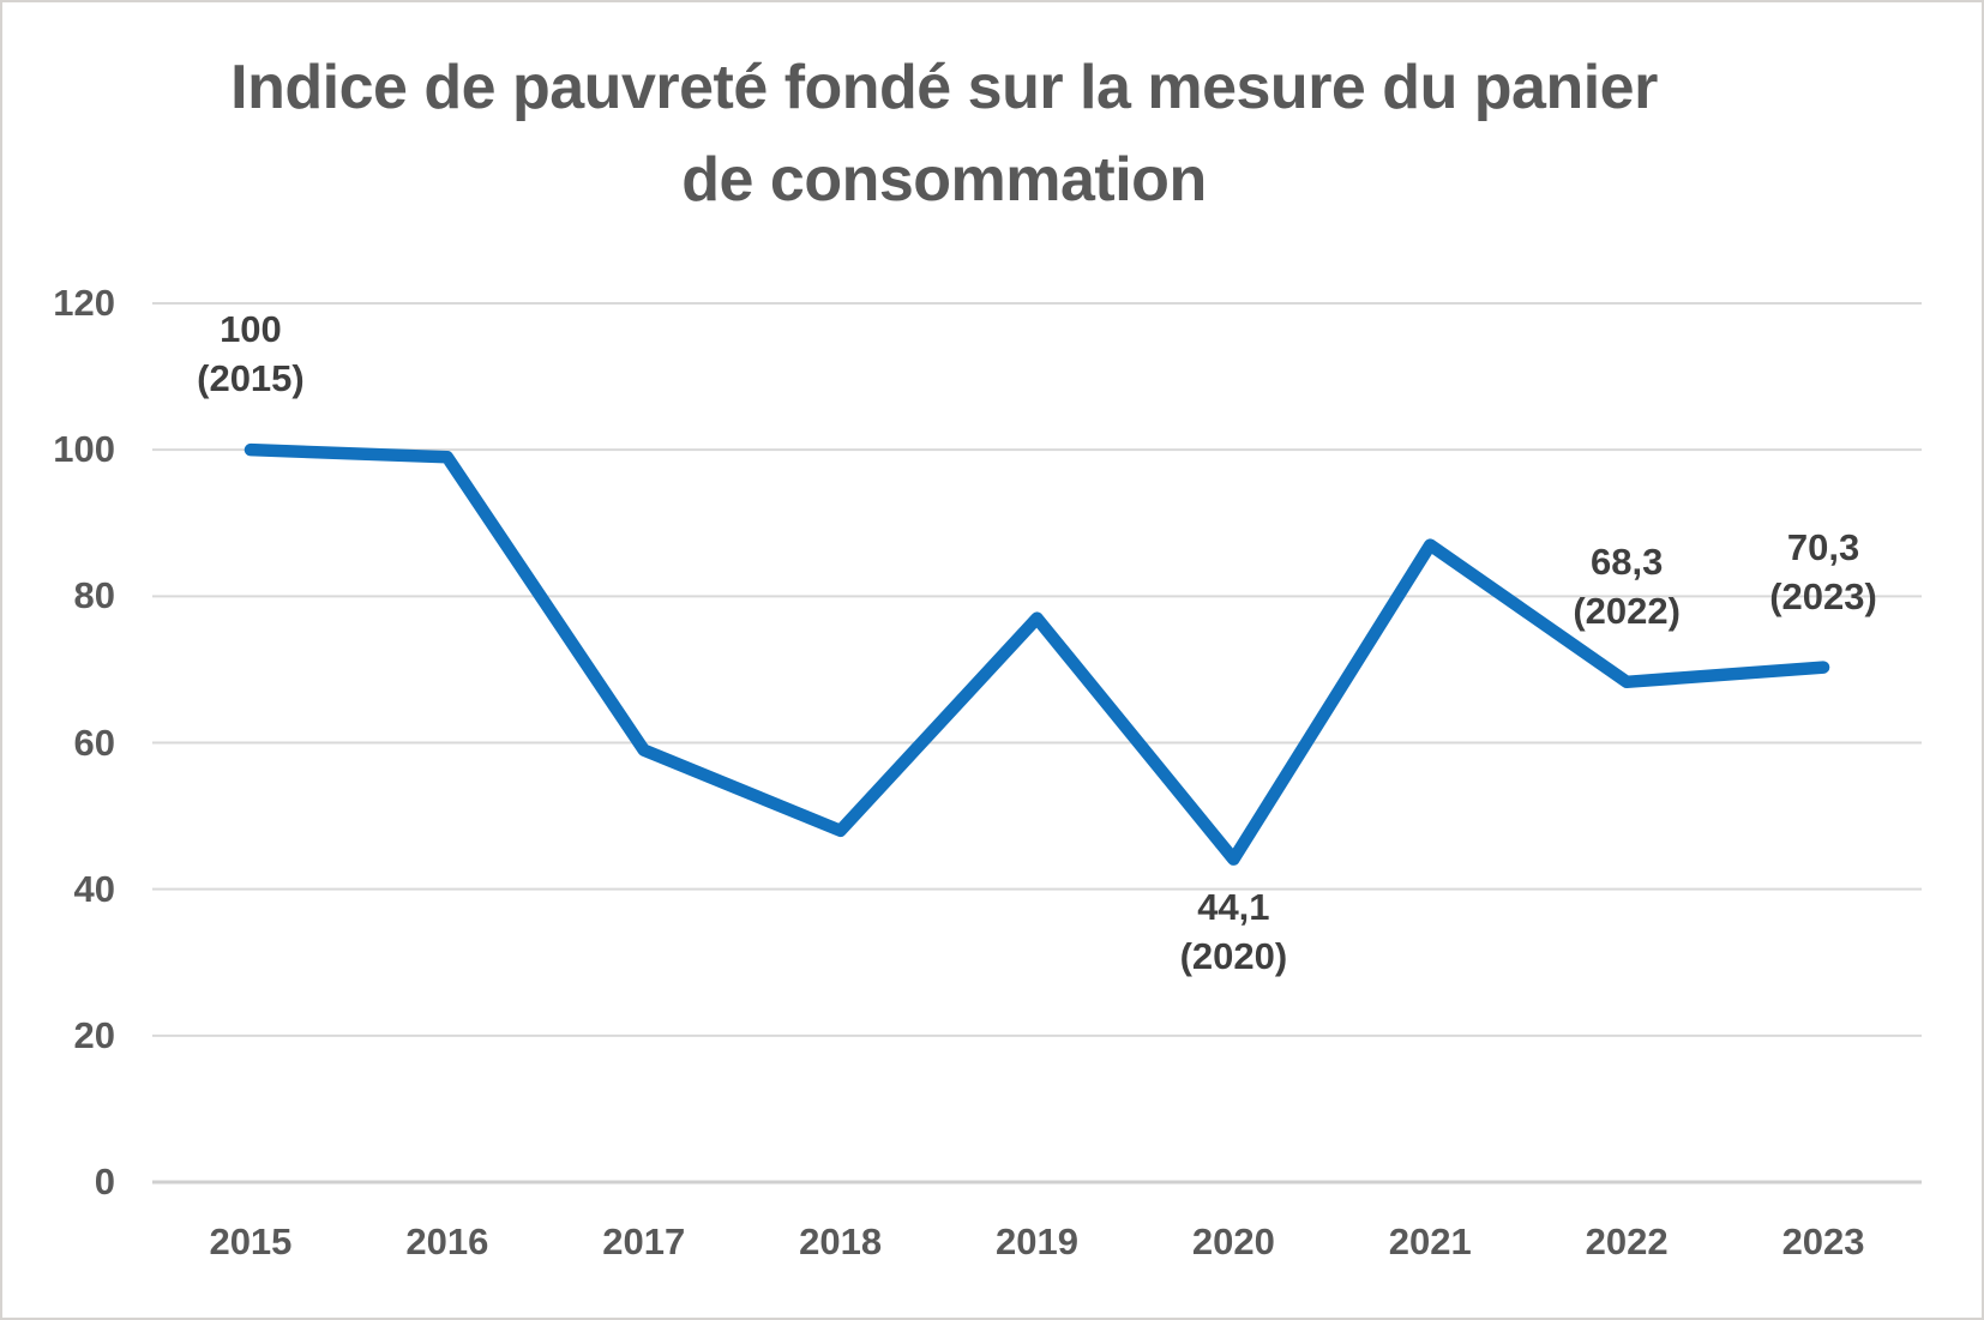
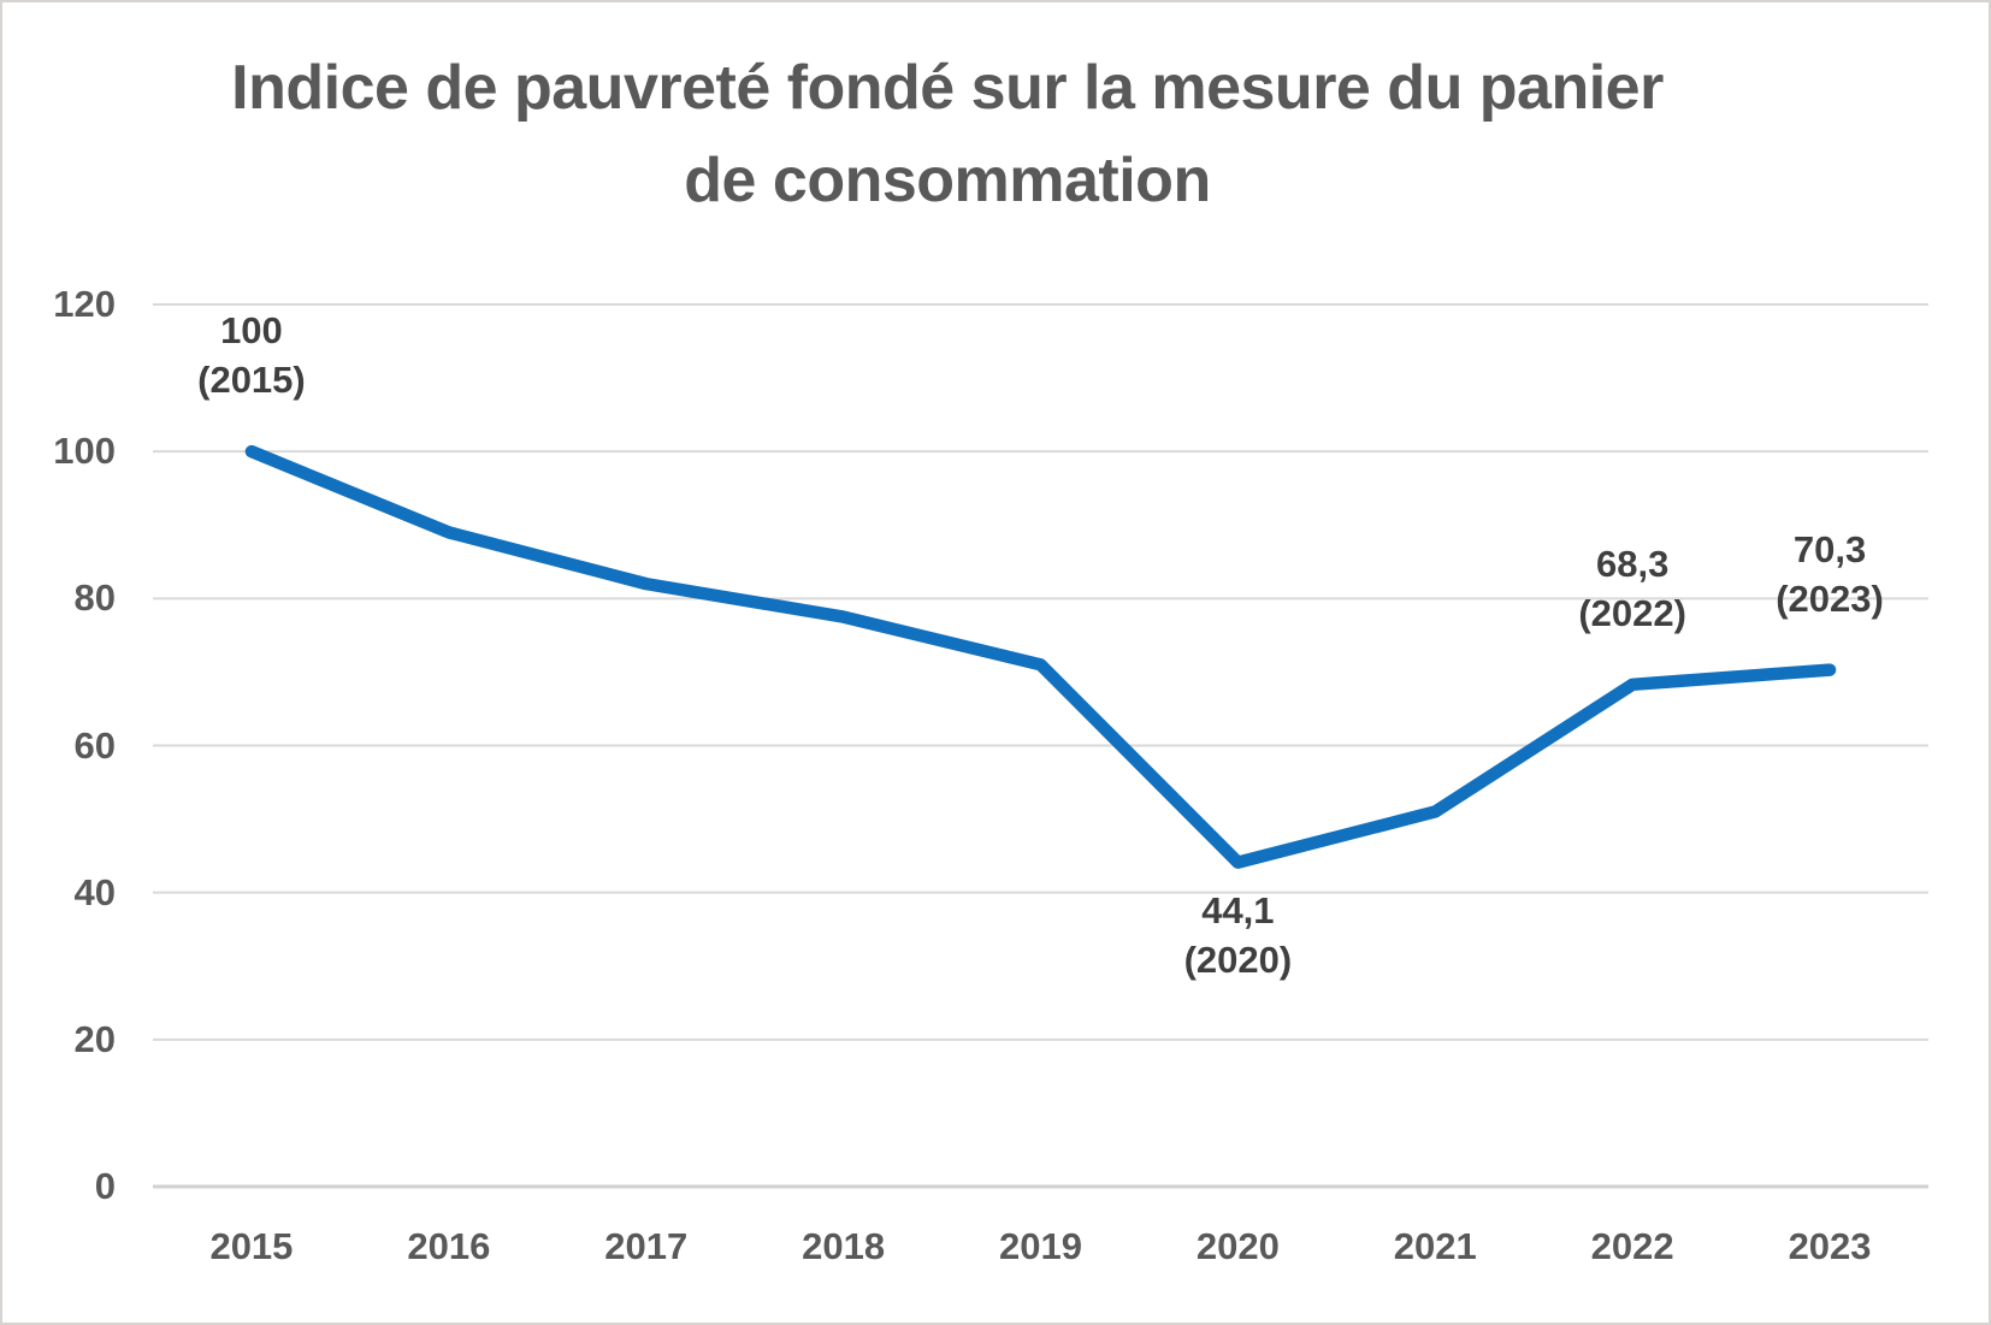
2016: 99 -> 89
2017: 59 -> 82
2018: 48 -> 78
2019: 77 -> 71
2021: 87 -> 51
